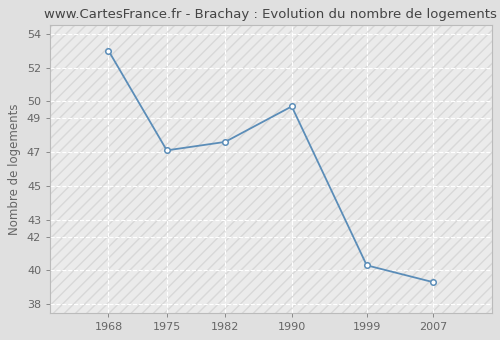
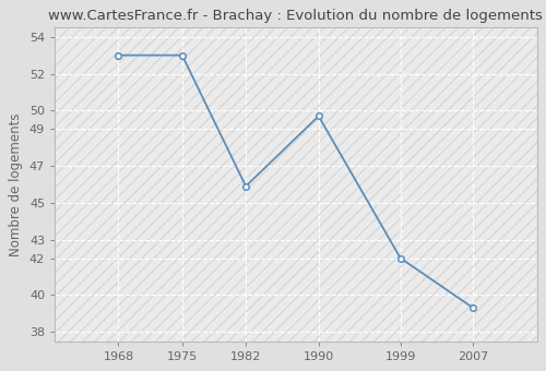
1975: 47.1 -> 53.0
1982: 47.6 -> 45.9
1999: 40.3 -> 42.0
